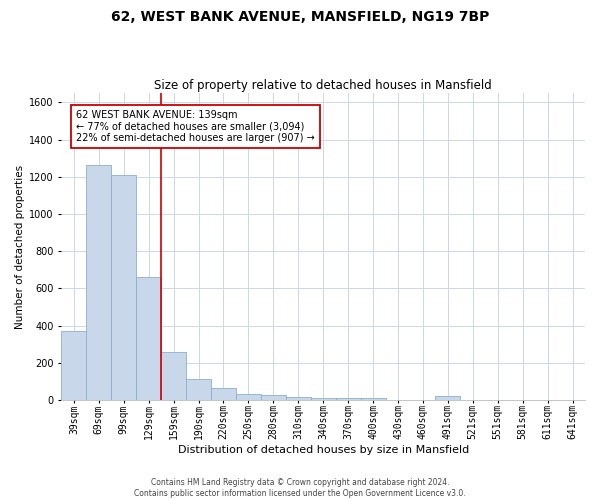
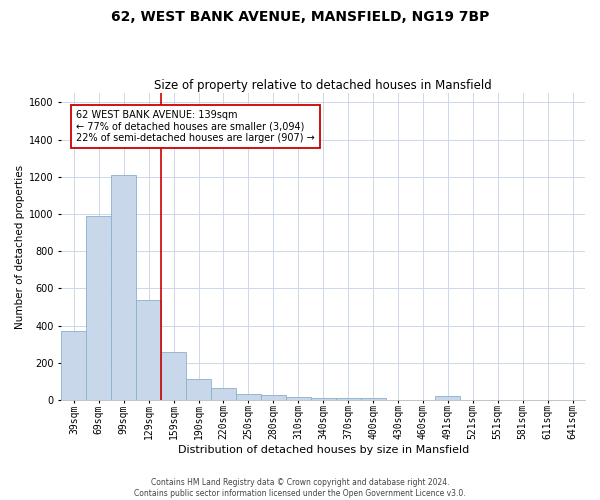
69sqm: 1260 -> 990
129sqm: 660 -> 540
